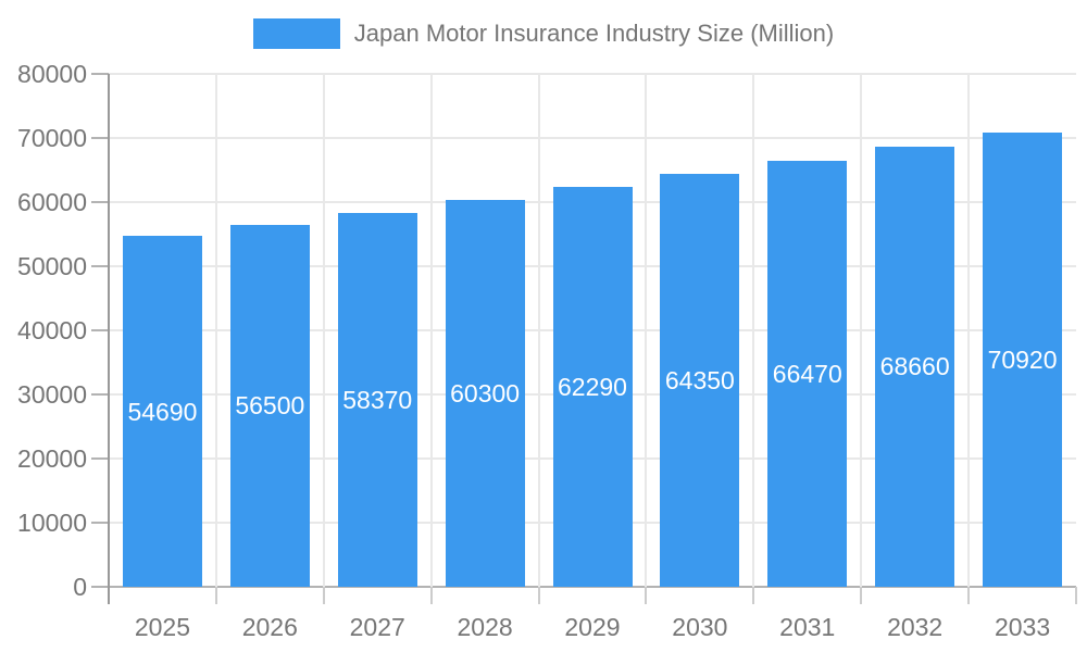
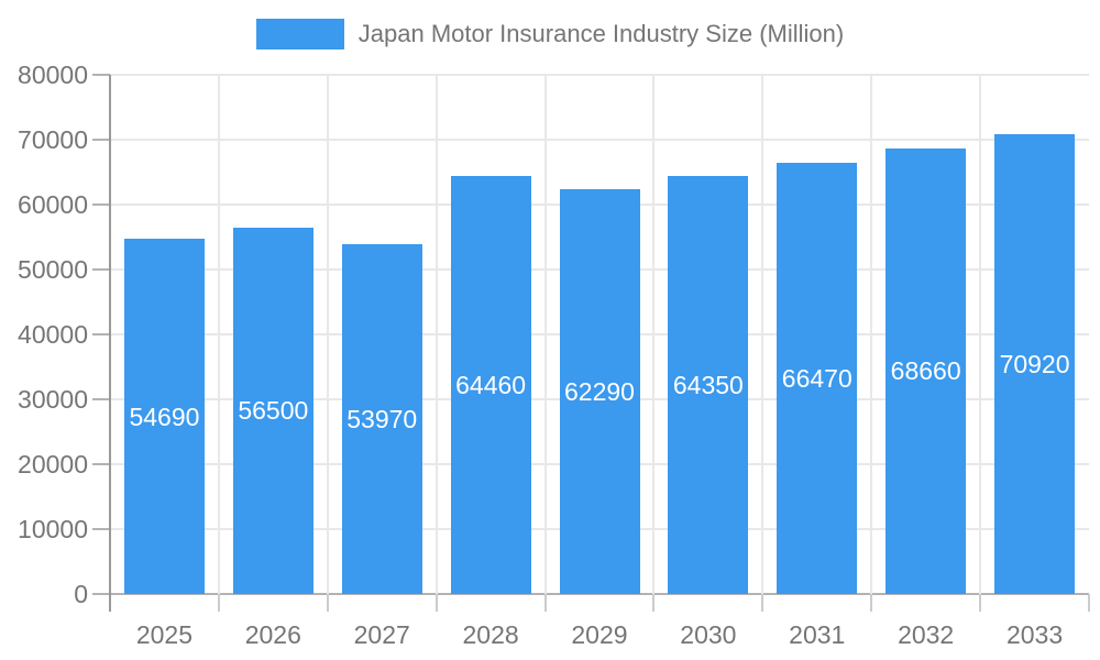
2027: 58370 -> 53970
2028: 60300 -> 64460
